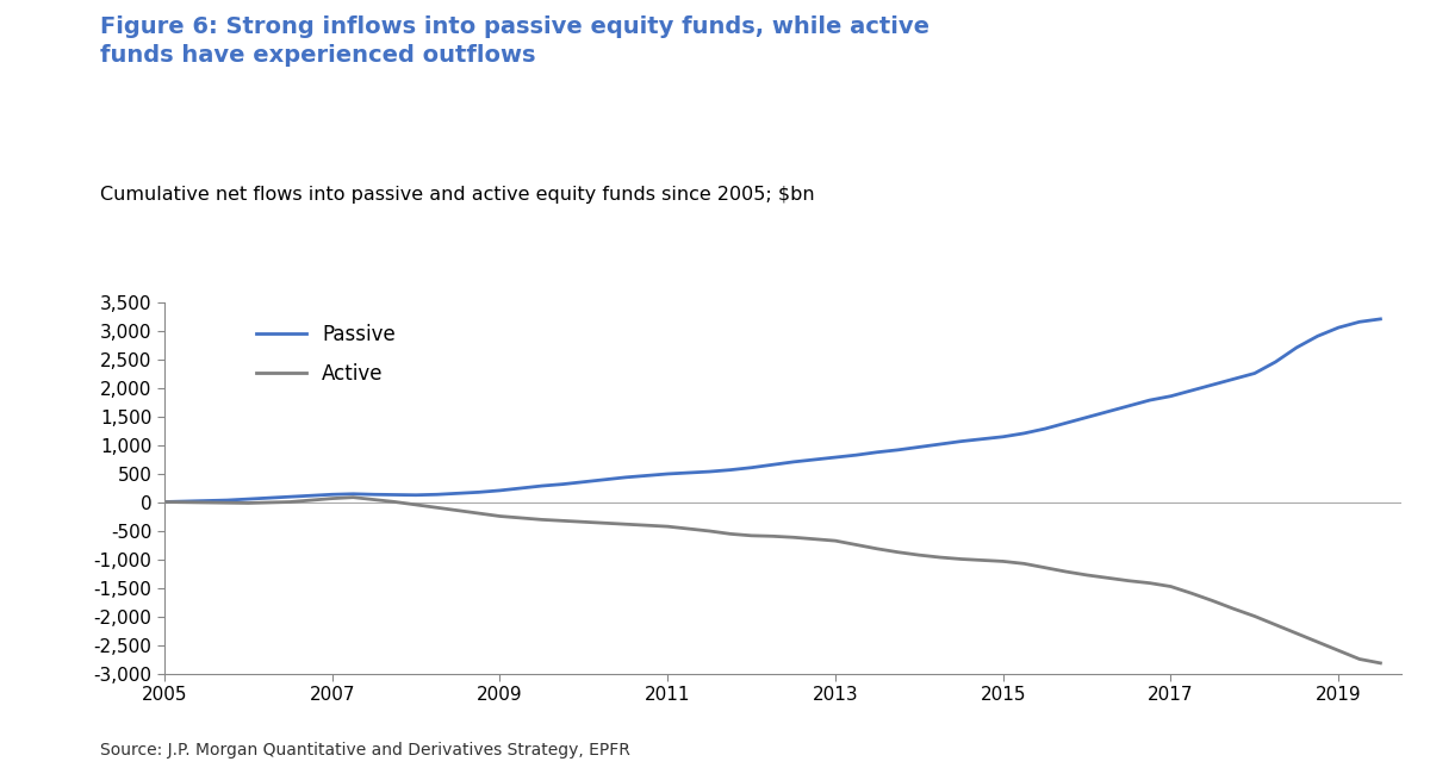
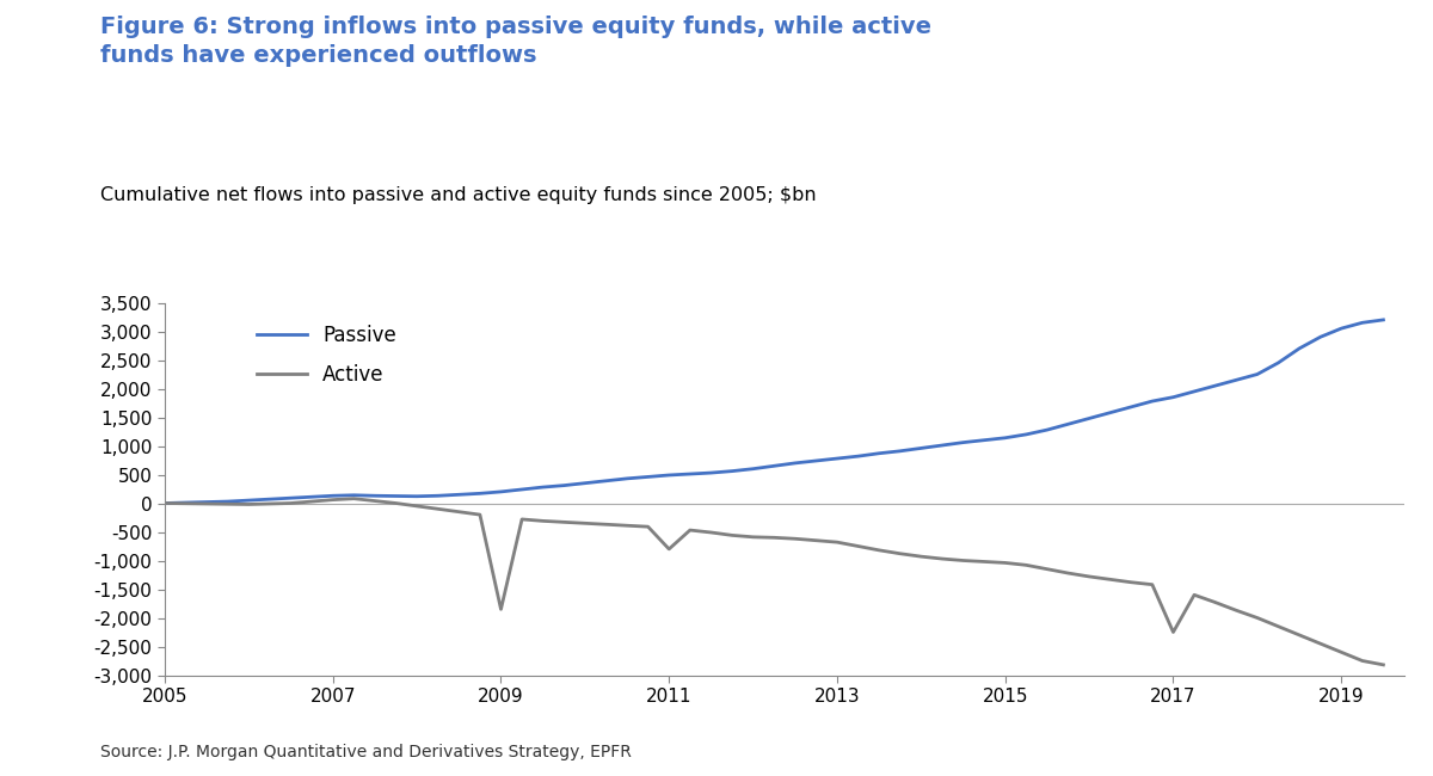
Active/2009: -250 -> -1,850
Active/2011: -430 -> -800
Active/2017: -1,480 -> -2,250
